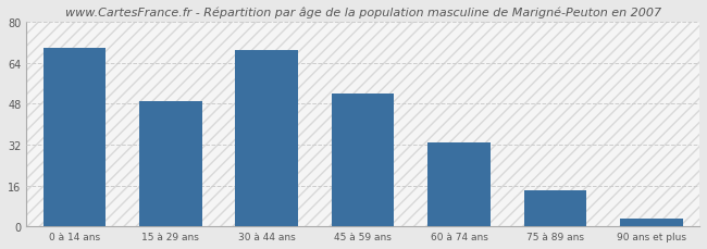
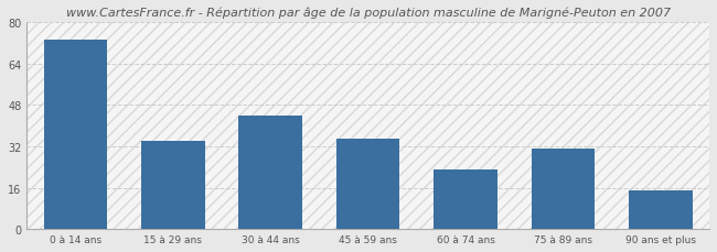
0 à 14 ans: 70 -> 73
15 à 29 ans: 49 -> 34
30 à 44 ans: 69 -> 44
45 à 59 ans: 52 -> 35
60 à 74 ans: 33 -> 23
75 à 89 ans: 14 -> 31
90 ans et plus: 3 -> 15
